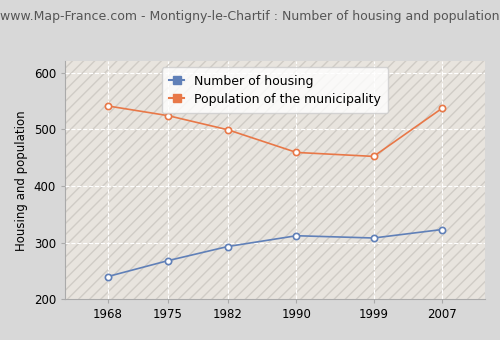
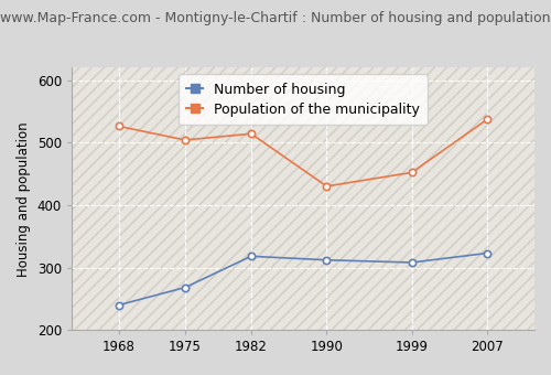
Population of the municipality/1968: 541 -> 526
Population of the municipality/1975: 524 -> 504
Number of housing/1982: 293 -> 318
Population of the municipality/1982: 499 -> 514
Population of the municipality/1990: 459 -> 430
